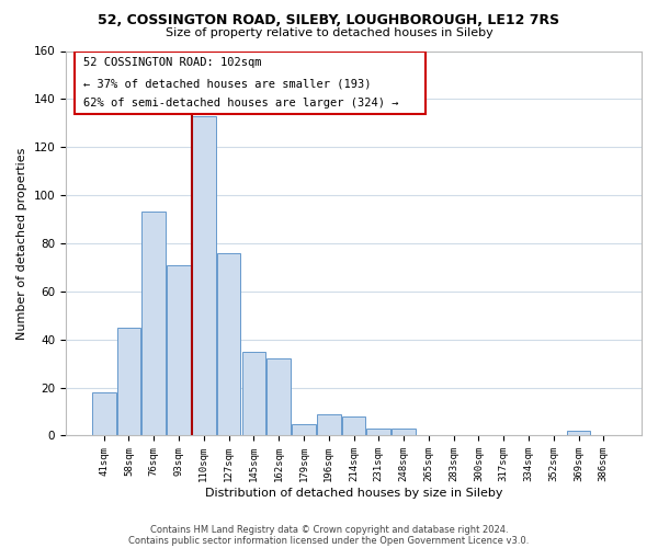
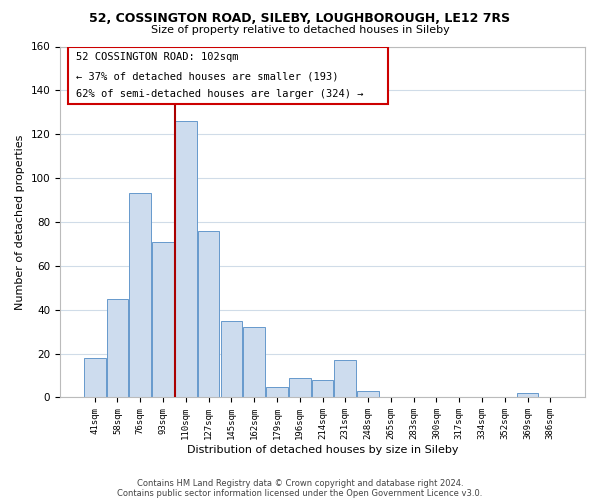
110sqm: 133 -> 126
231sqm: 3 -> 17
